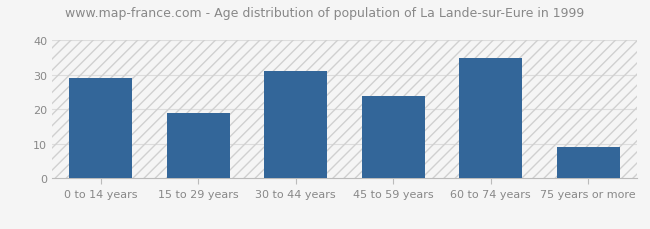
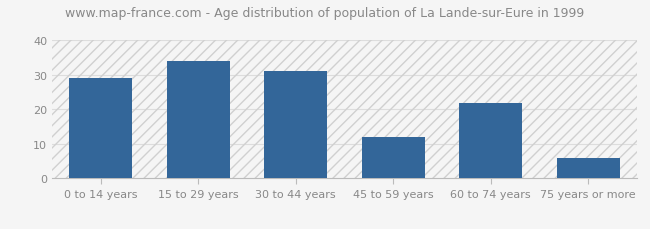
15 to 29 years: 19 -> 34
45 to 59 years: 24 -> 12
60 to 74 years: 35 -> 22
75 years or more: 9 -> 6
